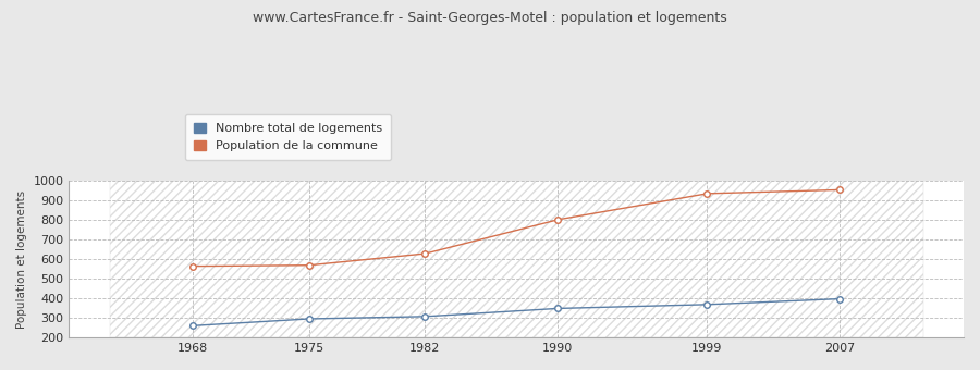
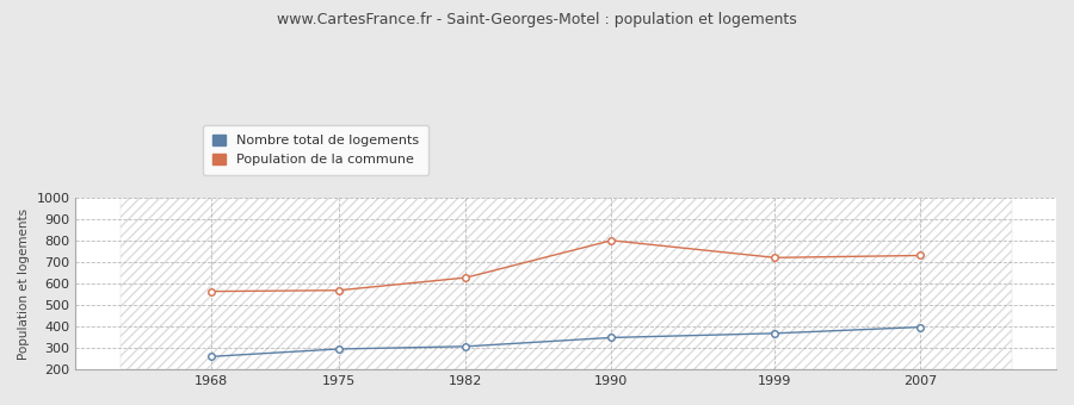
Population de la commune/1999: 930 -> 720
Population de la commune/2007: 950 -> 730
